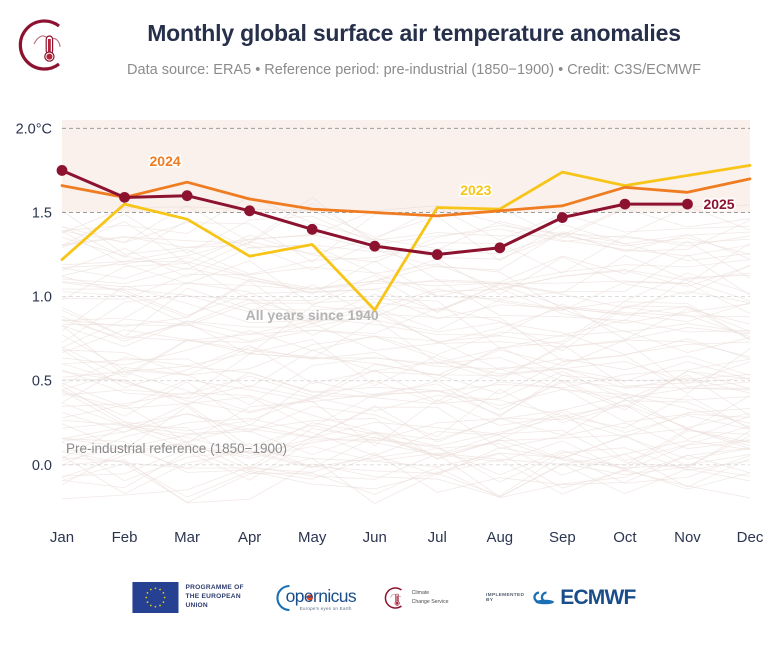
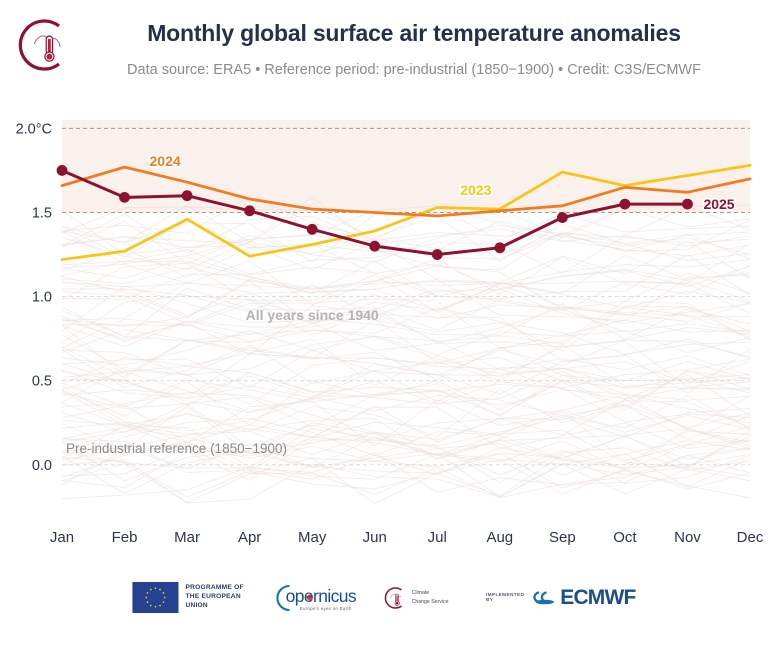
2023/Feb: 1.55 -> 1.27
2024/Feb: 1.59 -> 1.77
2023/Jun: 0.92 -> 1.39
